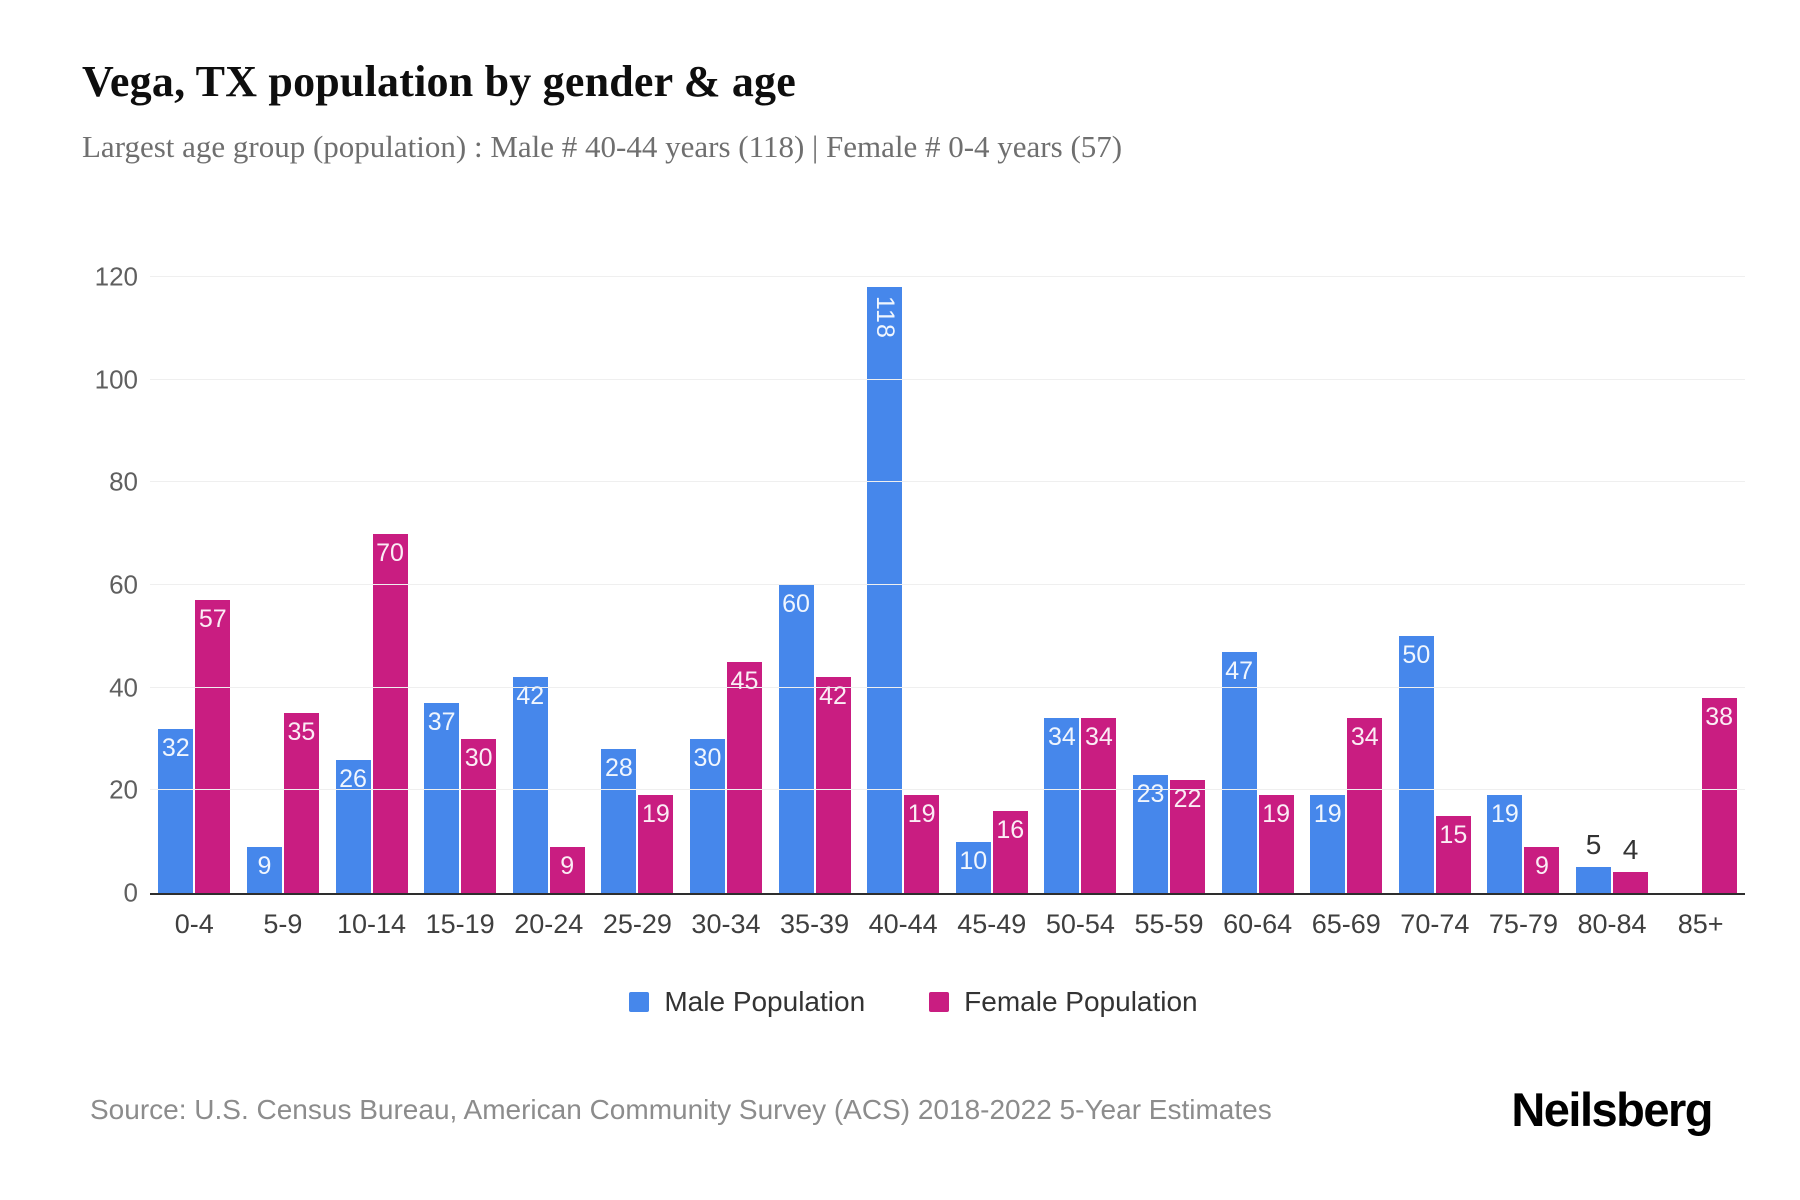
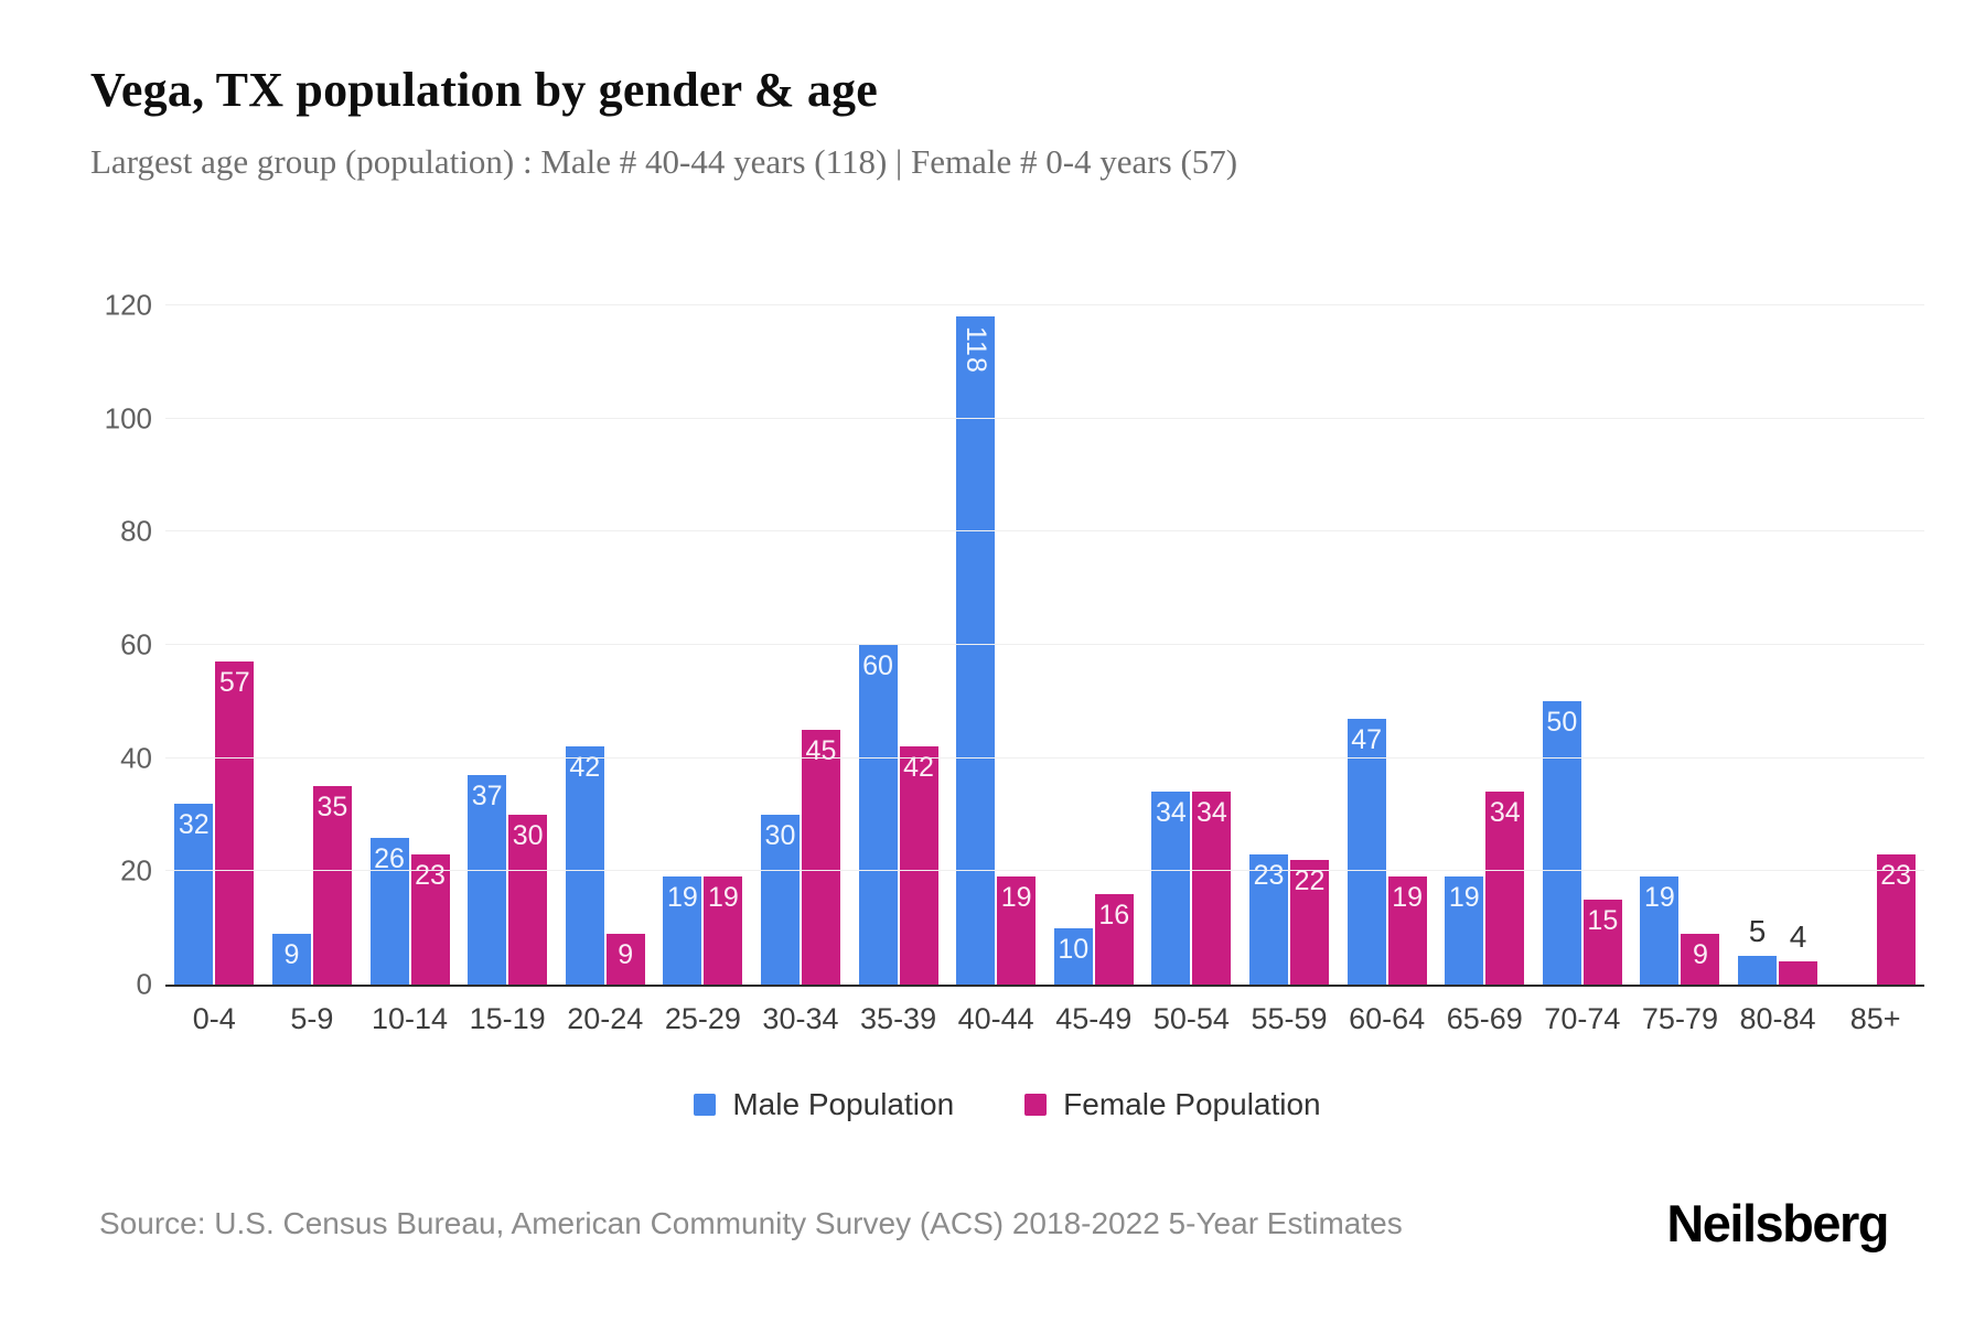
Female Population/10-14: 70 -> 23
Male Population/25-29: 28 -> 19
Female Population/85+: 38 -> 23
